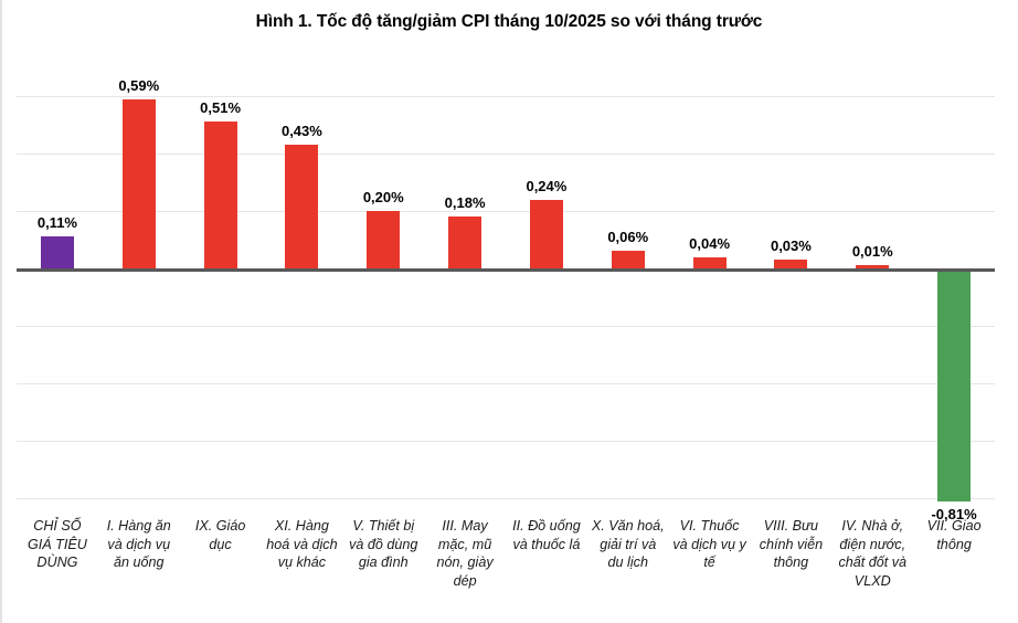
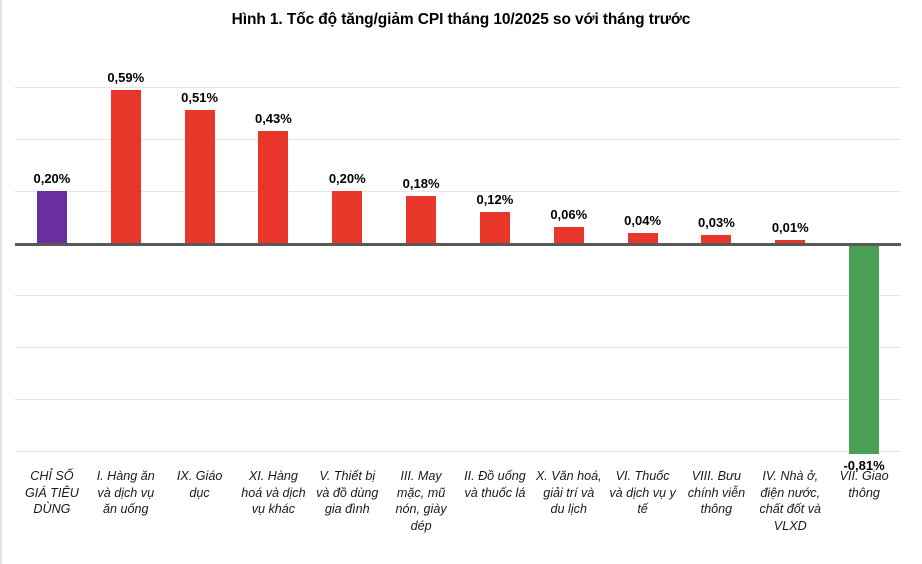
CHỈ SỐ GIÁ TIÊU DÙNG: 0,11% -> 0,20%
II. Đồ uống và thuốc lá: 0,24% -> 0,12%
